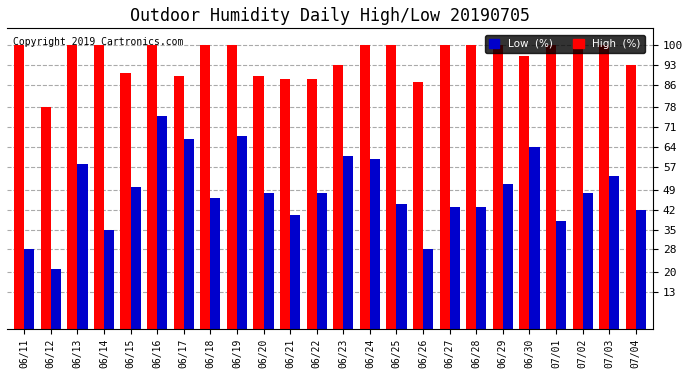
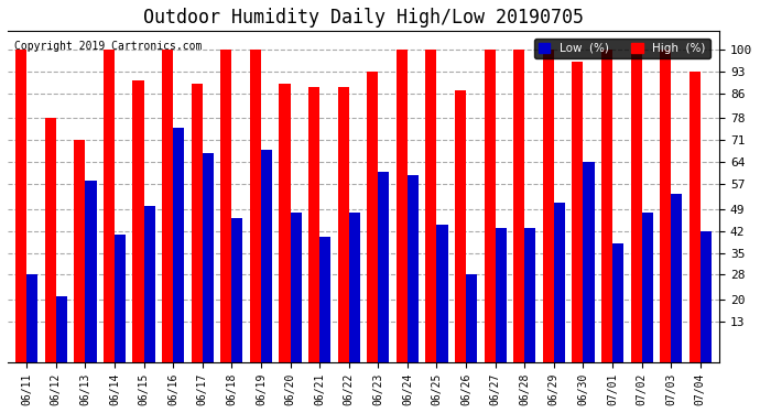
High (%)/06/13: 100 -> 71
Low (%)/06/14: 35 -> 41
